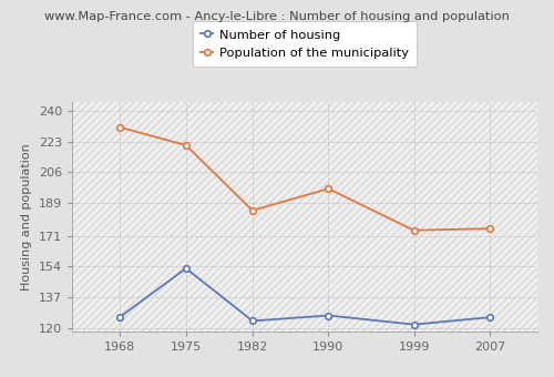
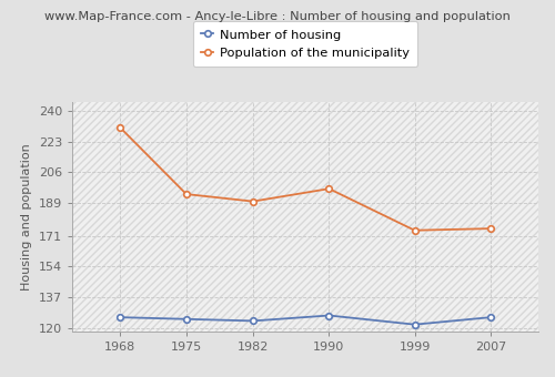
Number of housing/1975: 153 -> 125
Population of the municipality/1975: 221 -> 194
Population of the municipality/1982: 185 -> 190
